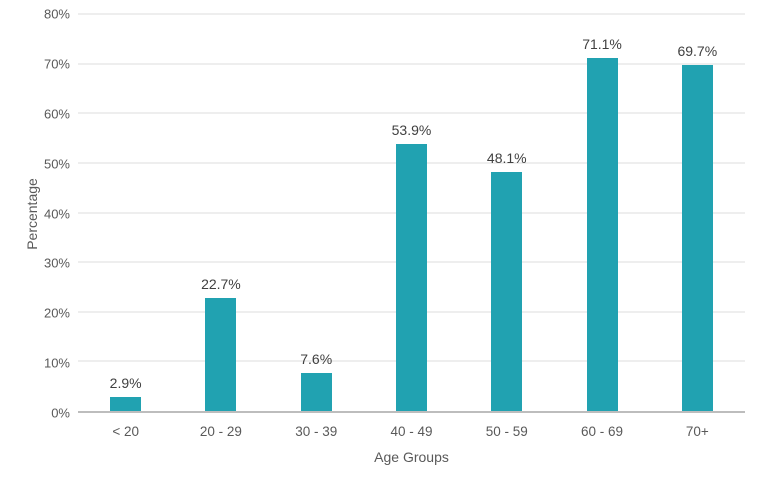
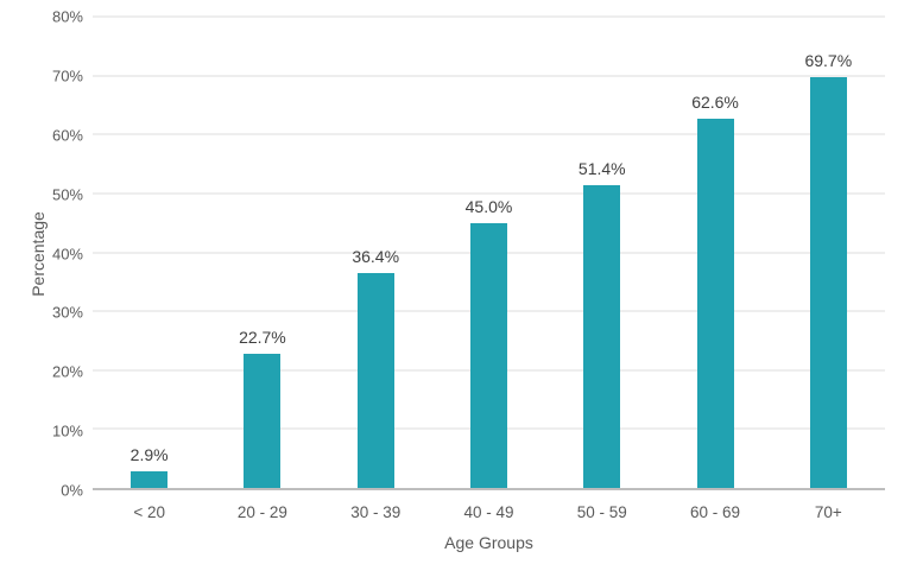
30 - 39: 7.6% -> 36.4%
40 - 49: 53.9% -> 45.0%
50 - 59: 48.1% -> 51.4%
60 - 69: 71.1% -> 62.6%
